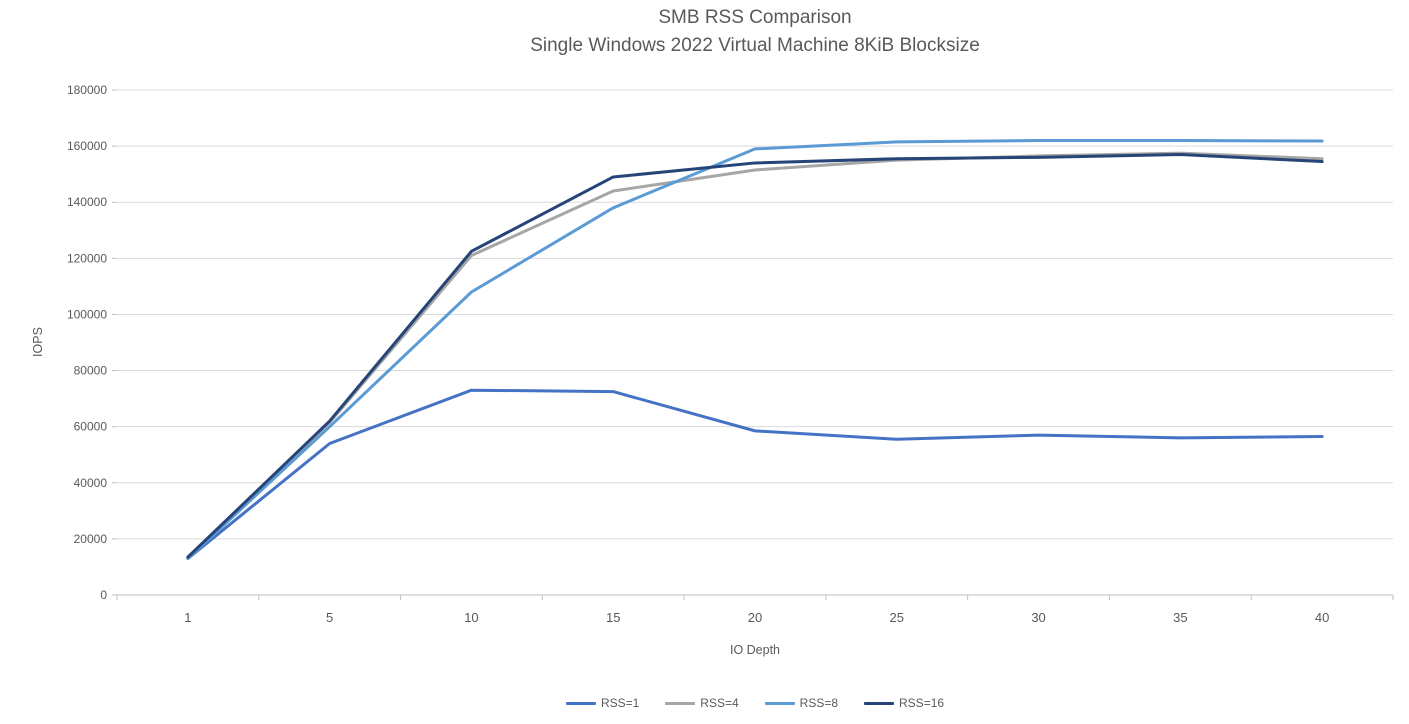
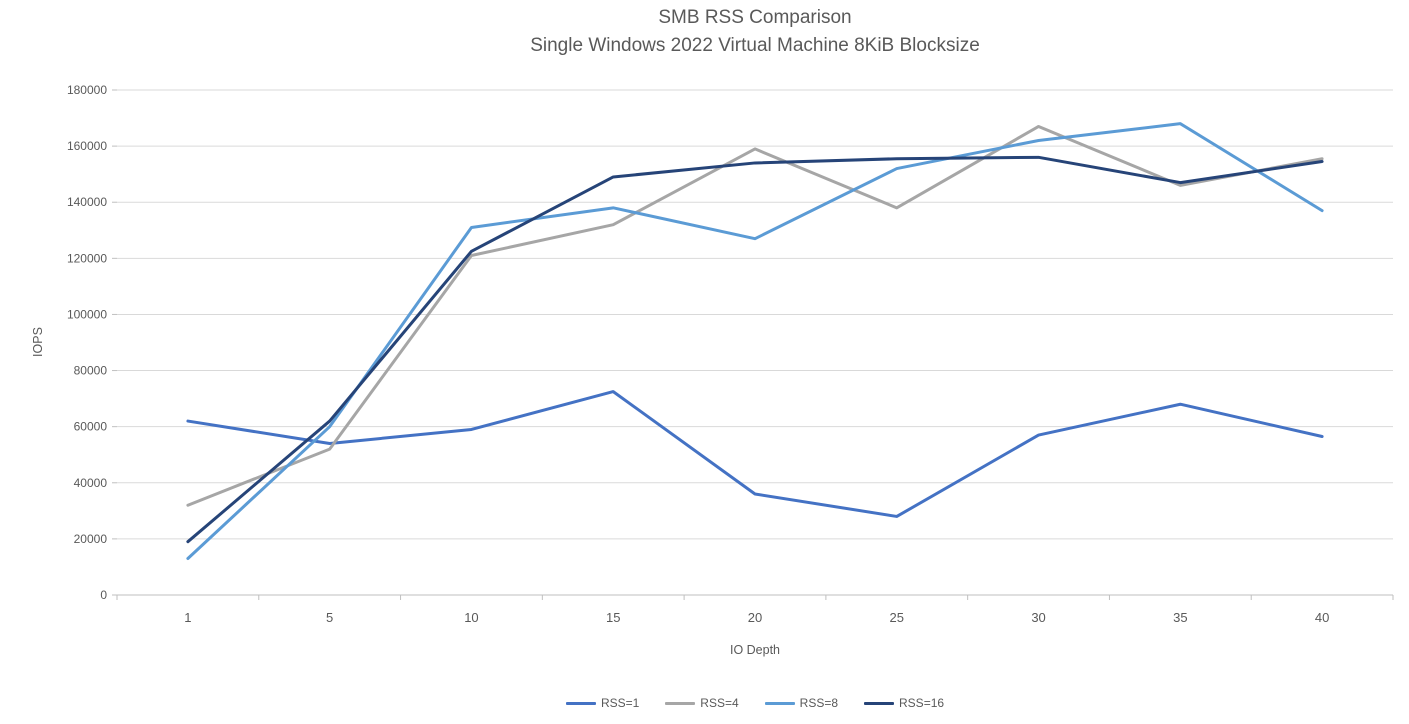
RSS=1/1: 13000 -> 62000
RSS=4/1: 14000 -> 32000
RSS=16/1: 14000 -> 19000
RSS=4/5: 62000 -> 52000
RSS=1/10: 73000 -> 59000
RSS=8/10: 108000 -> 131000
RSS=4/15: 144000 -> 132000
RSS=1/20: 58000 -> 36000
RSS=4/20: 152000 -> 159000
RSS=8/20: 159000 -> 127000
RSS=1/25: 56000 -> 28000
RSS=4/25: 155000 -> 138000
RSS=8/25: 162000 -> 152000
RSS=4/30: 156000 -> 167000
RSS=1/35: 56000 -> 68000
RSS=4/35: 158000 -> 146000
RSS=8/35: 162000 -> 168000
RSS=16/35: 157000 -> 147000
RSS=8/40: 162000 -> 137000
